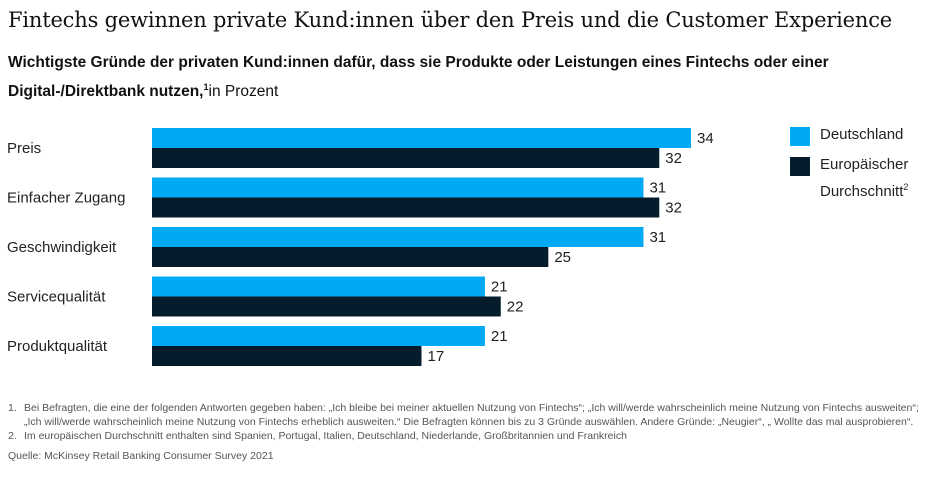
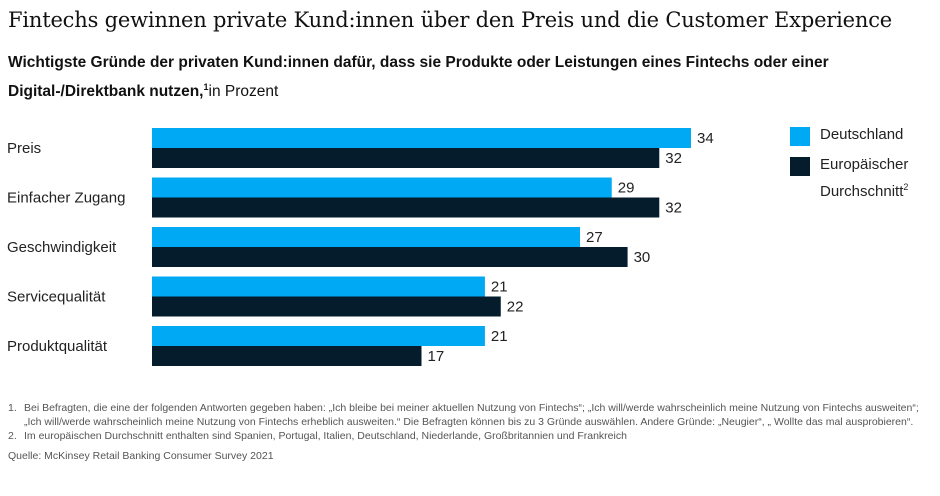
Deutschland/Einfacher Zugang: 31 -> 29
Deutschland/Geschwindigkeit: 31 -> 27
Europäischer Durchschnitt/Geschwindigkeit: 25 -> 30
